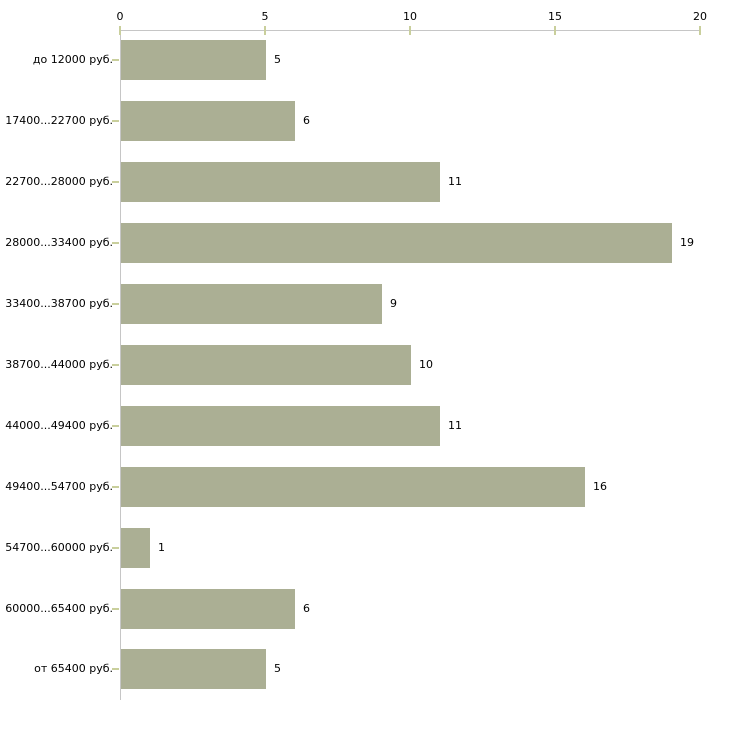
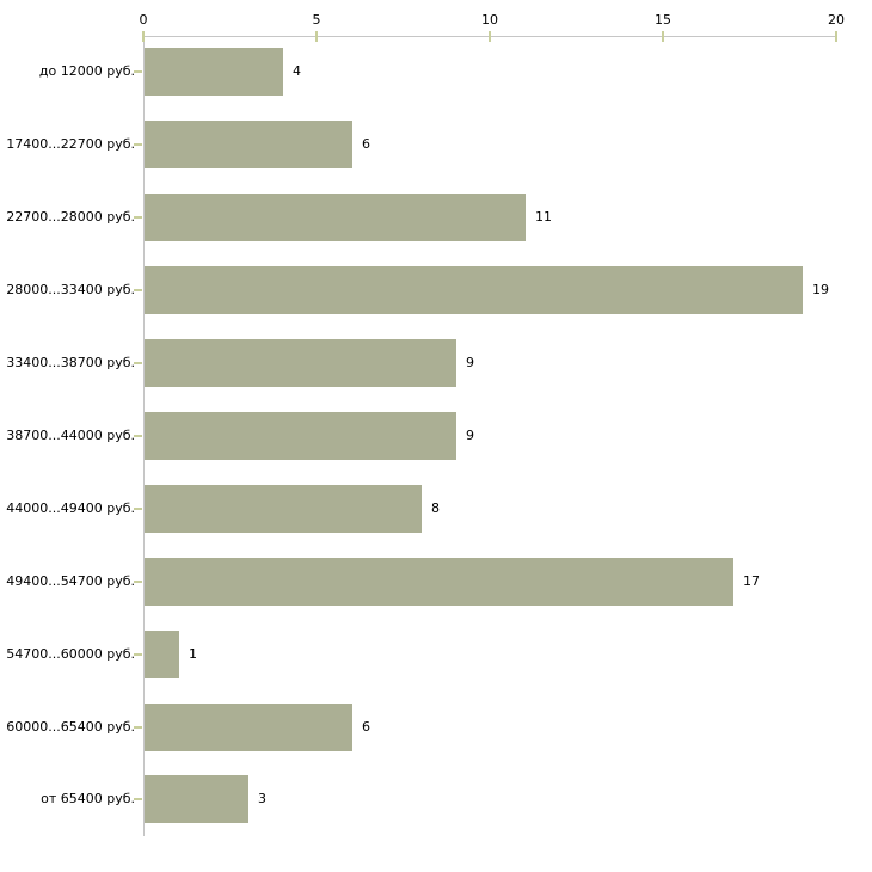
до 12000 руб.: 5 -> 4
38700...44000 руб.: 10 -> 9
44000...49400 руб.: 11 -> 8
49400...54700 руб.: 16 -> 17
от 65400 руб.: 5 -> 3
